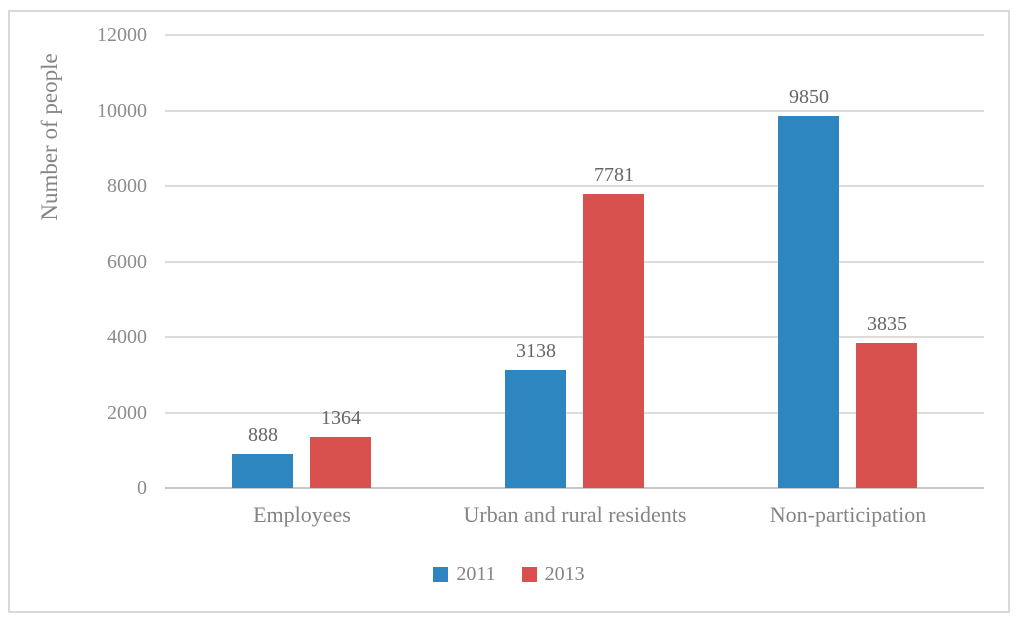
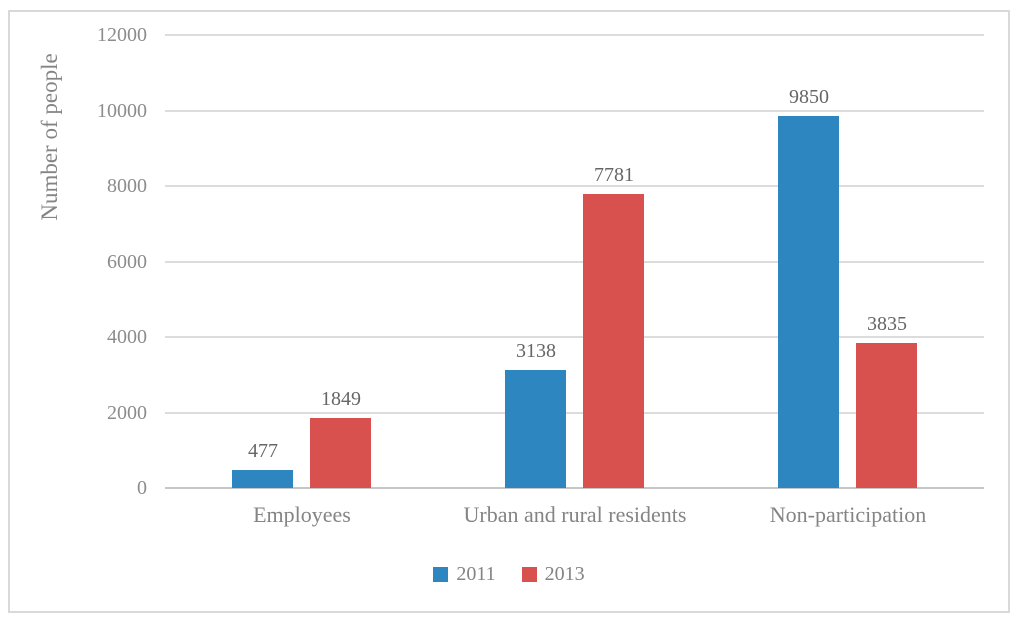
2011/Employees: 888 -> 477
2013/Employees: 1364 -> 1849
